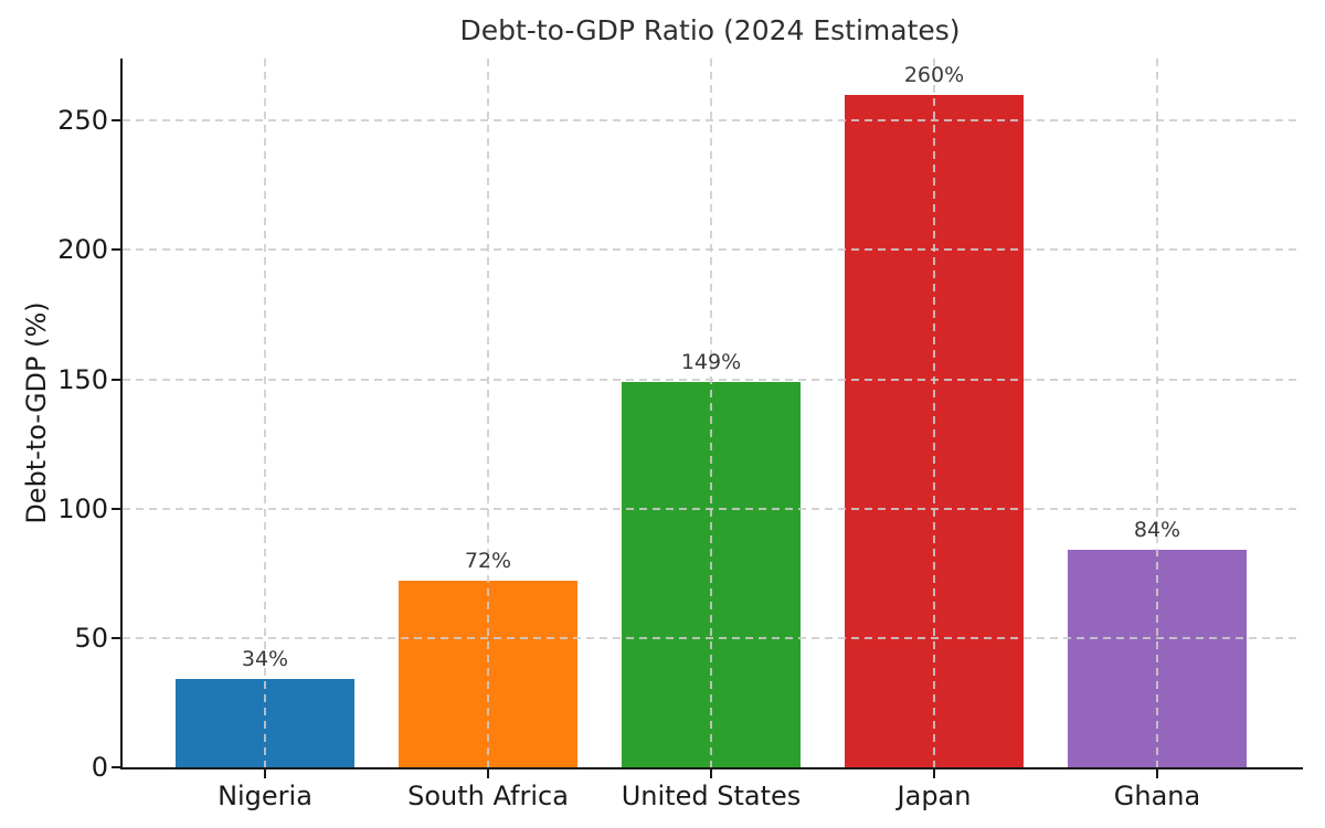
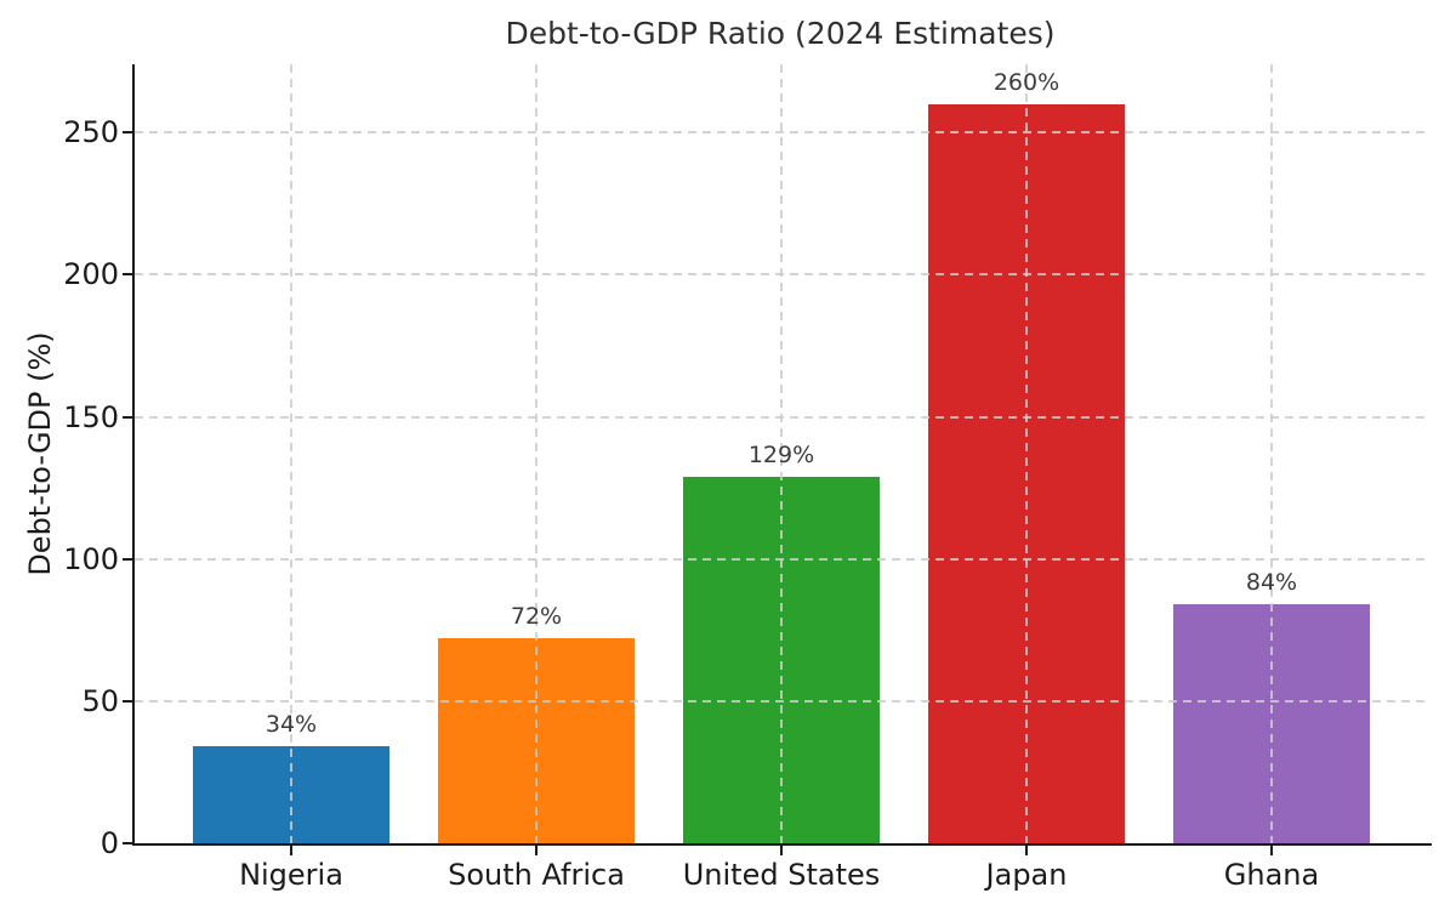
United States: 149% -> 129%
